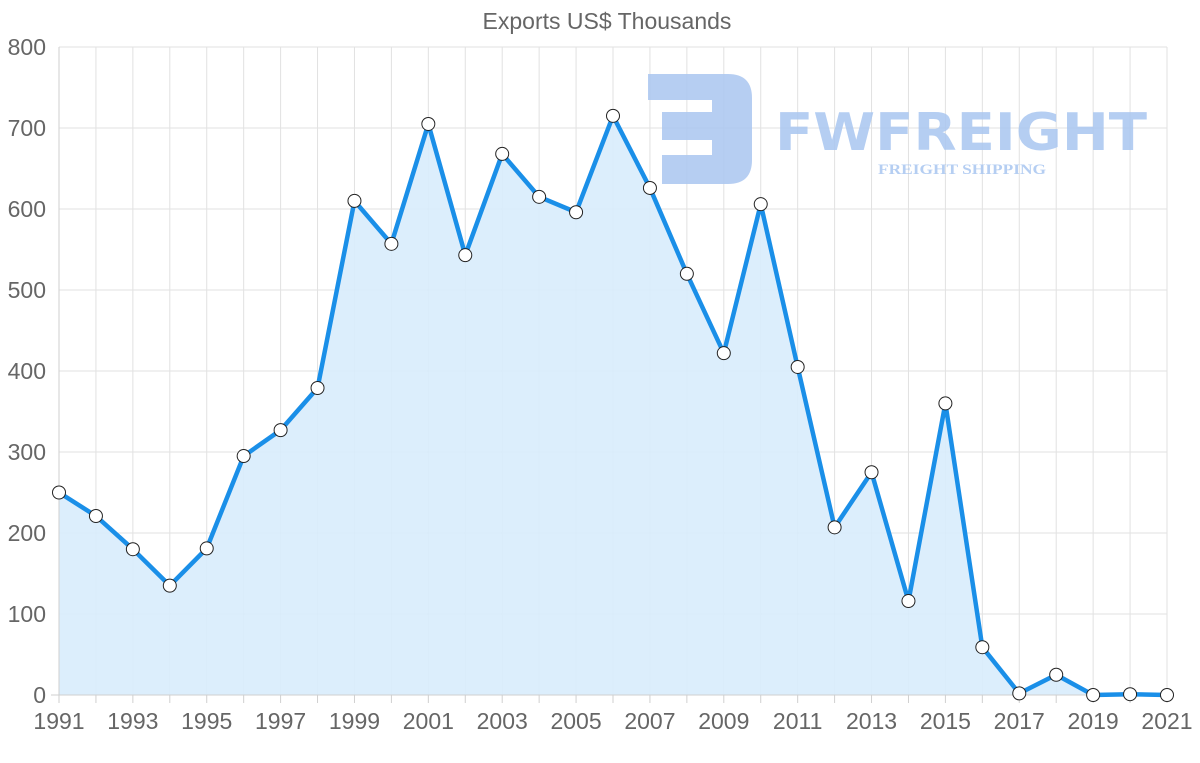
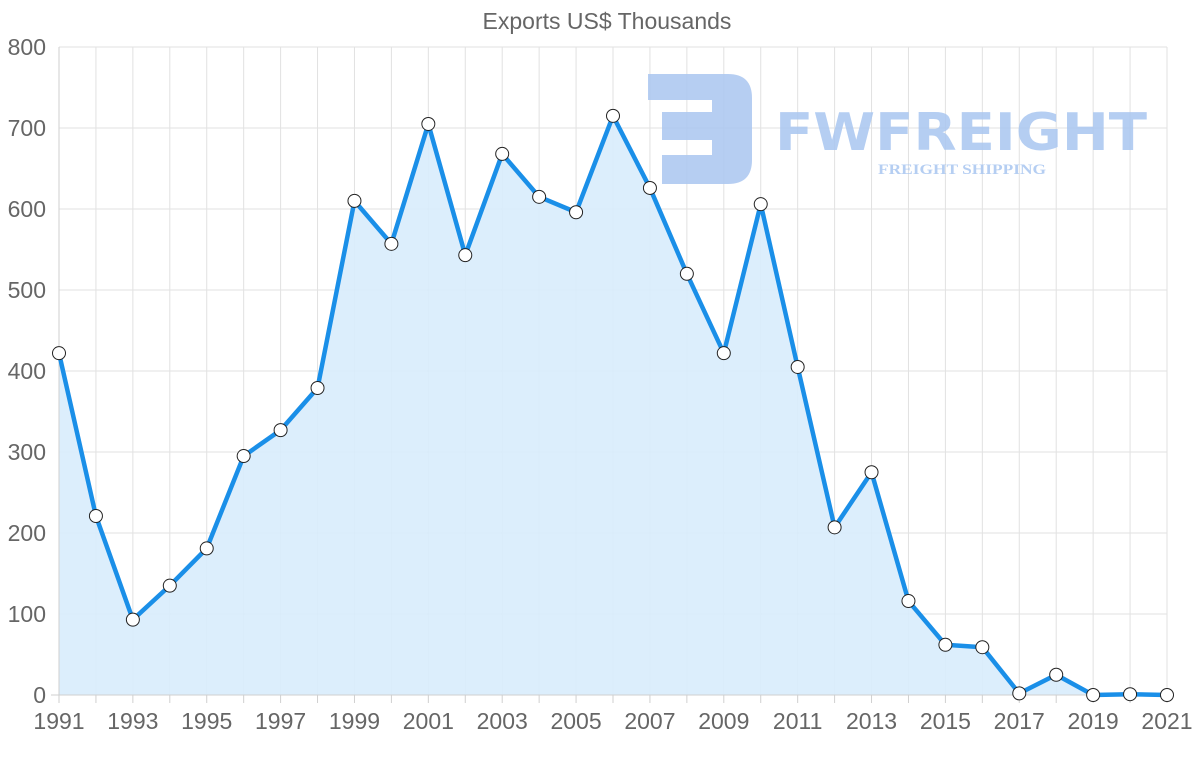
1991: 250 -> 420
1993: 180 -> 90
2015: 360 -> 60
